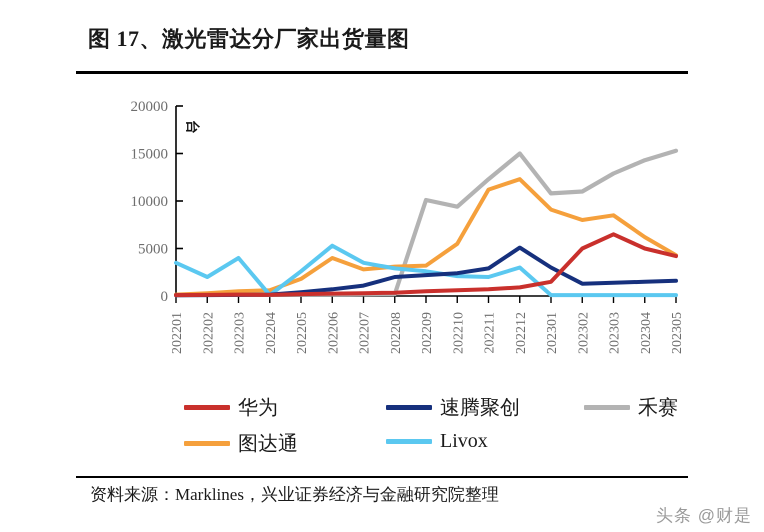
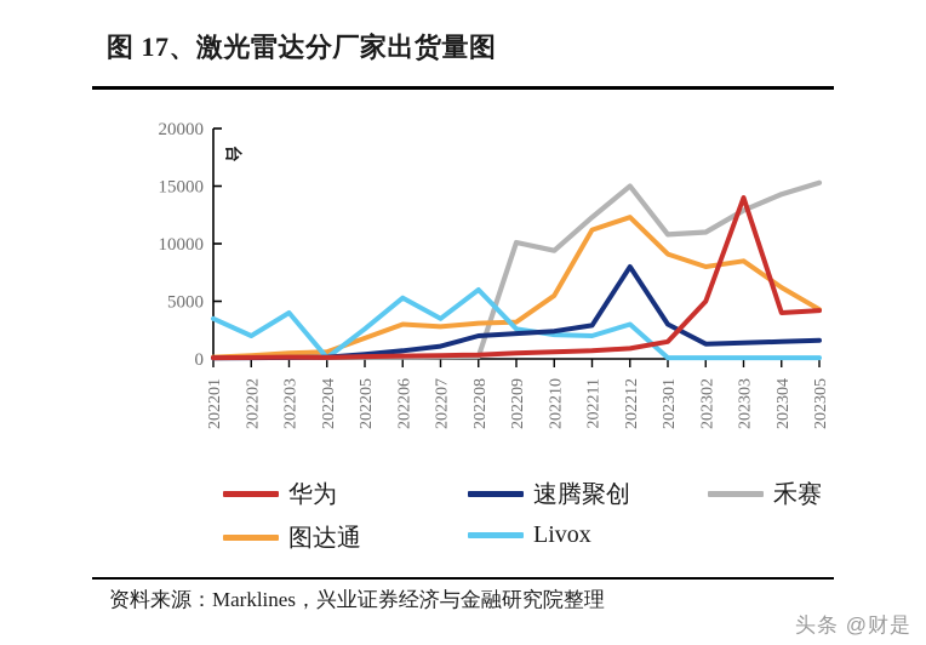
图达通/202206: 4000 -> 3000
Livox/202208: 3000 -> 6000
速腾聚创/202212: 5000 -> 8000
华为/202303: 6000 -> 14000
华为/202304: 5000 -> 4000
